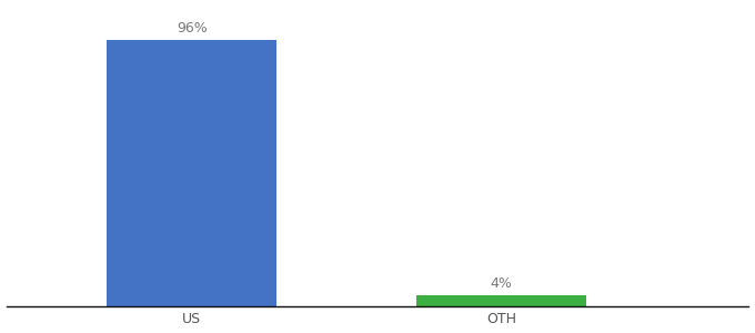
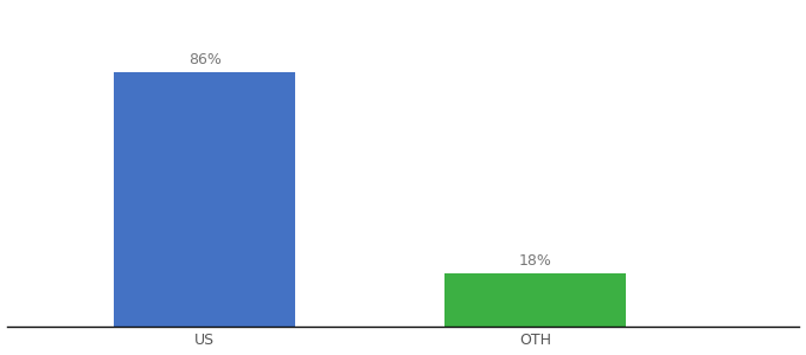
US: 96% -> 86%
OTH: 4% -> 18%
